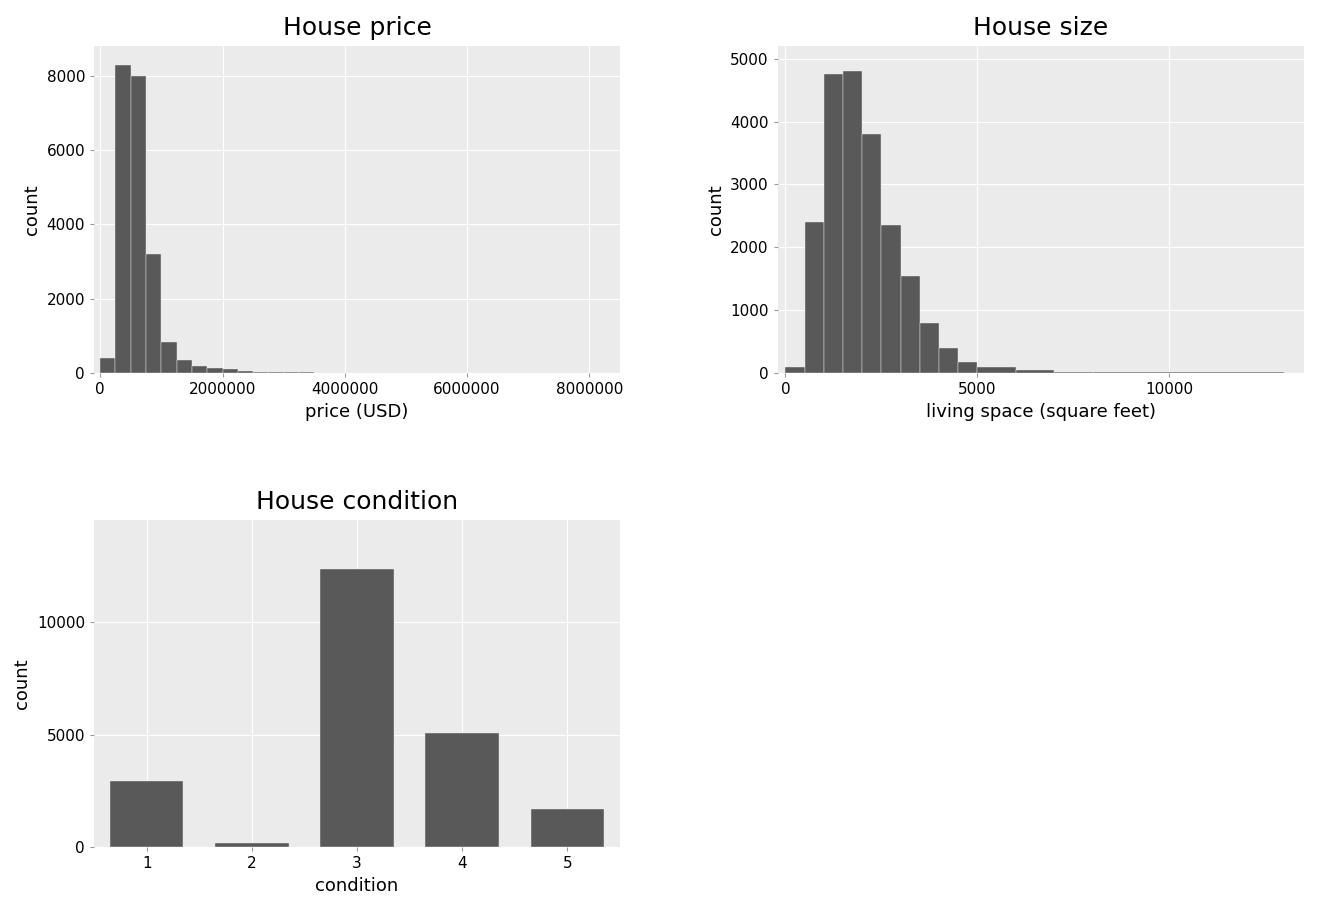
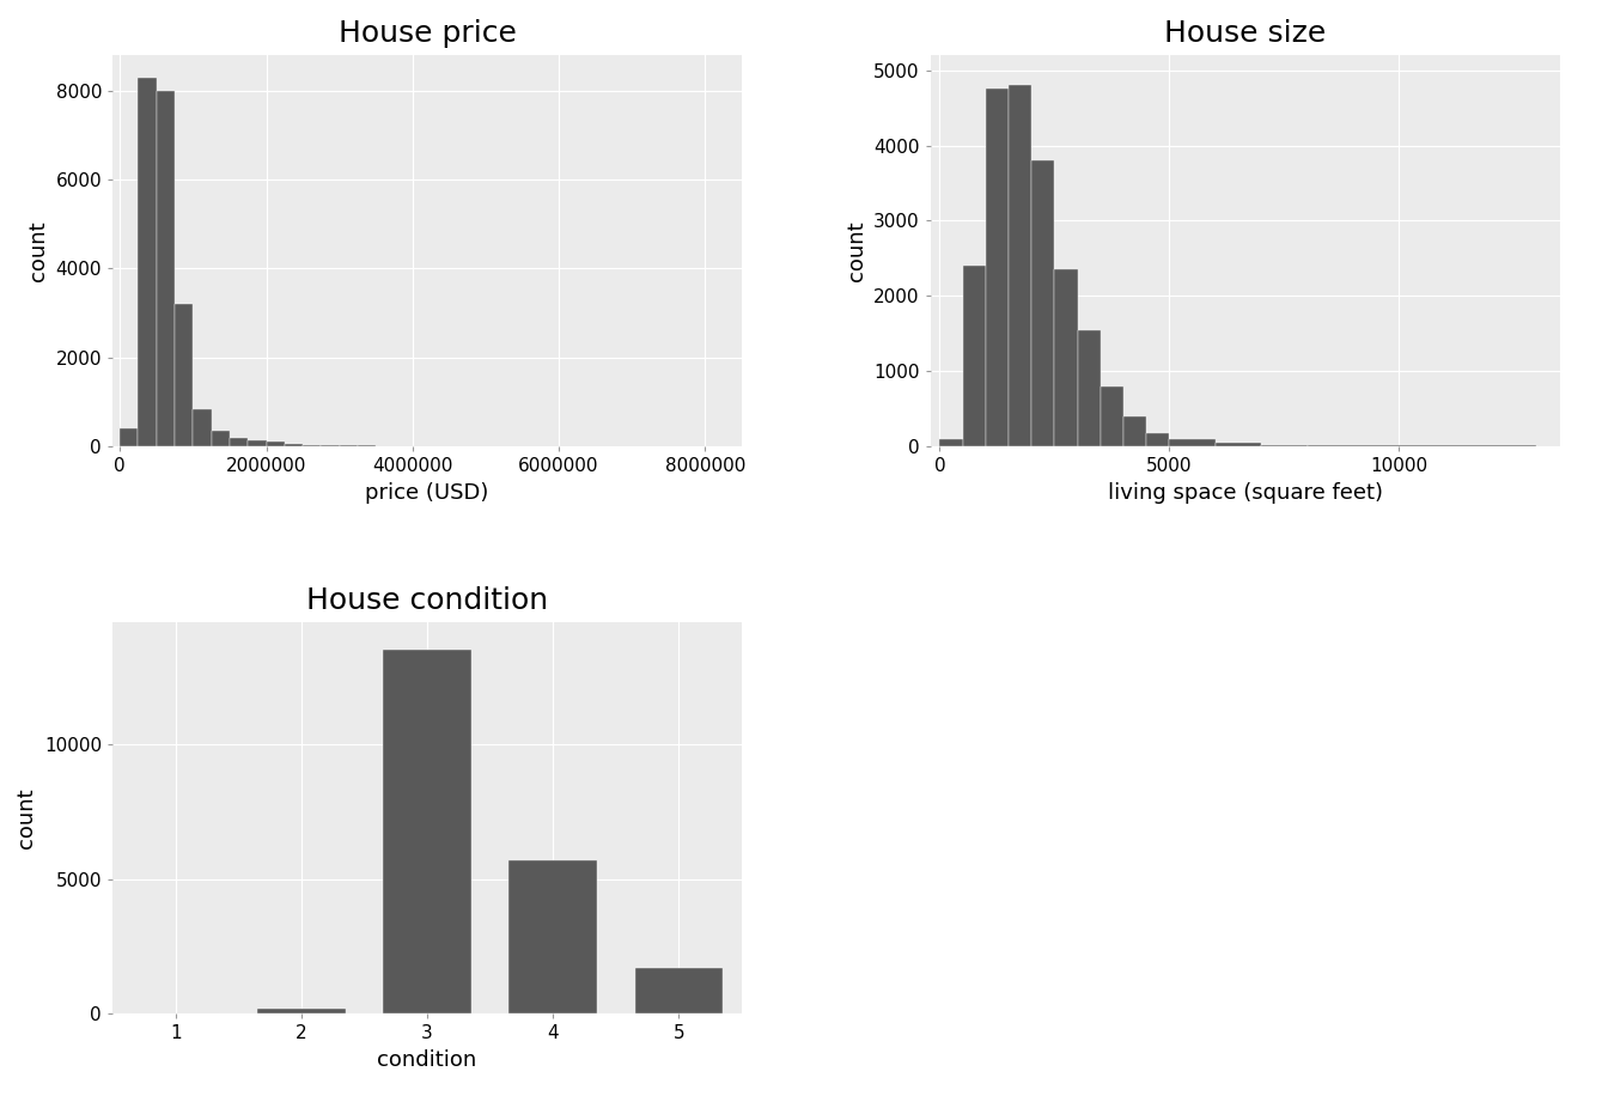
House condition/1: 2950 -> 30
House condition/3: 12350 -> 13500
House condition/4: 5050 -> 5700
